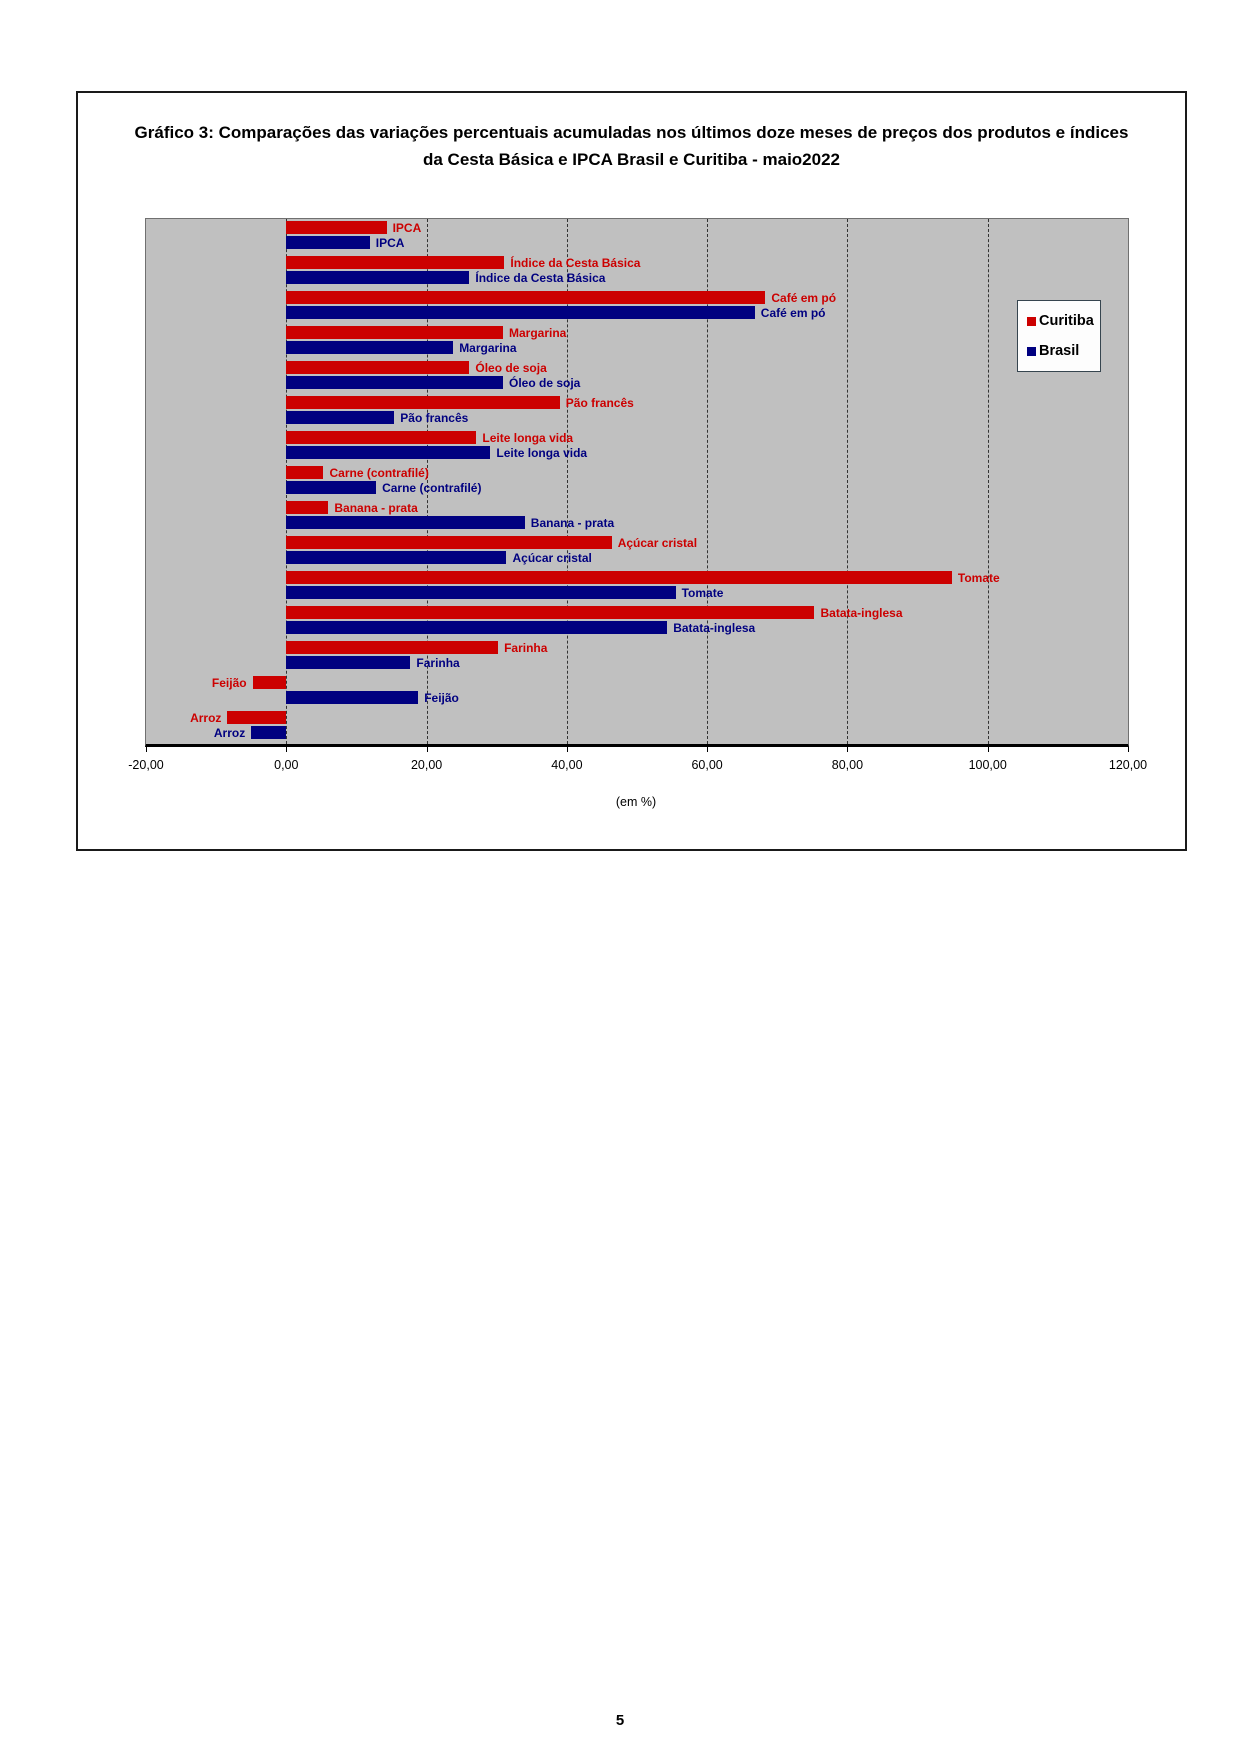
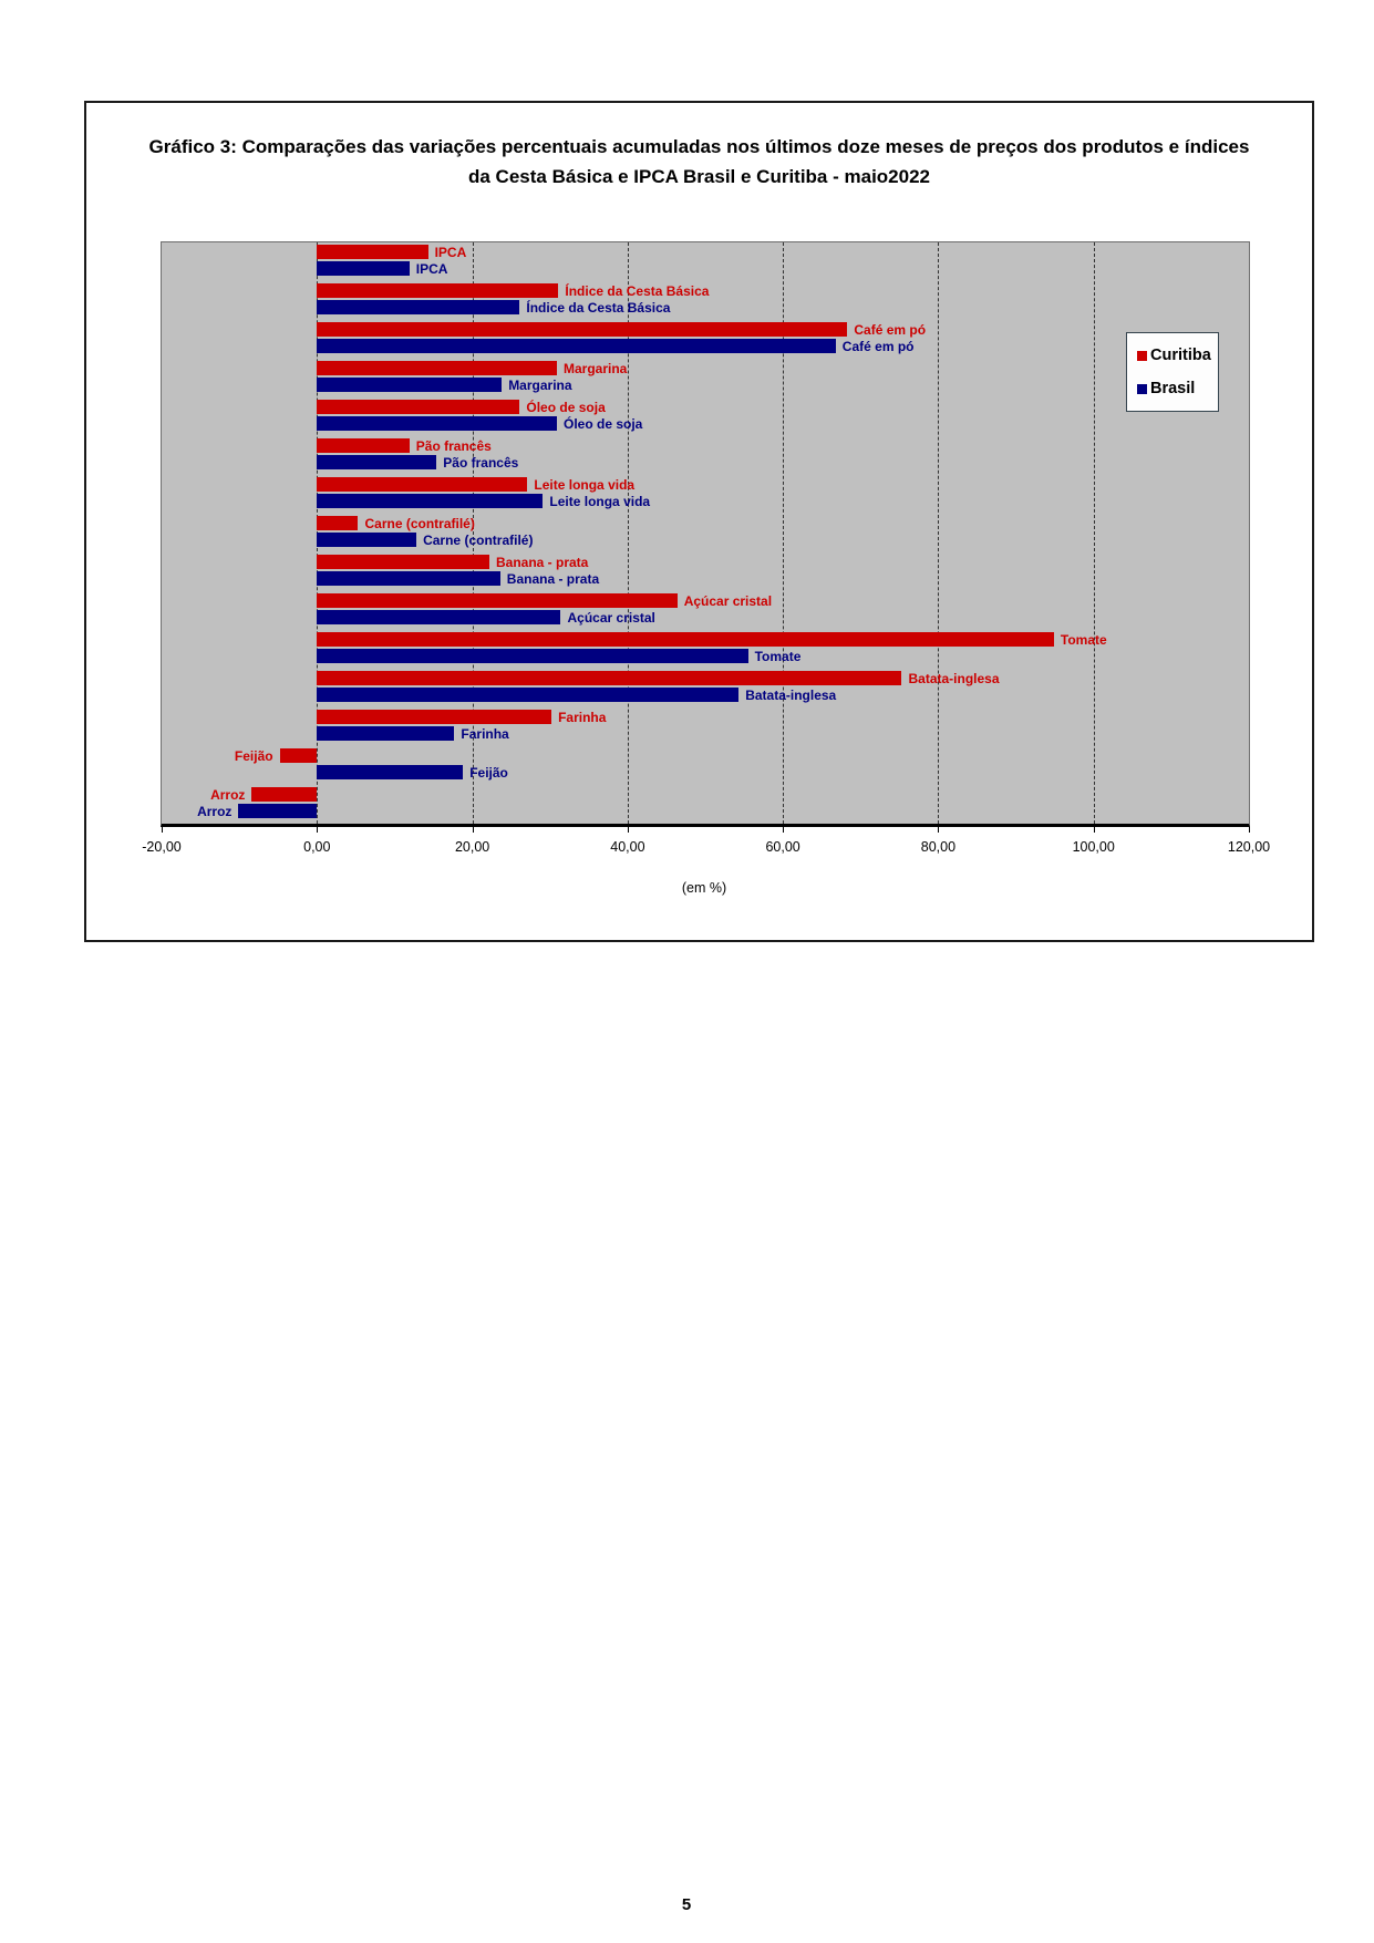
Curitiba/Pão francês: 39 -> 12
Curitiba/Banana - prata: 6 -> 22
Brasil/Banana - prata: 34 -> 24
Brasil/Arroz: -5 -> -10
